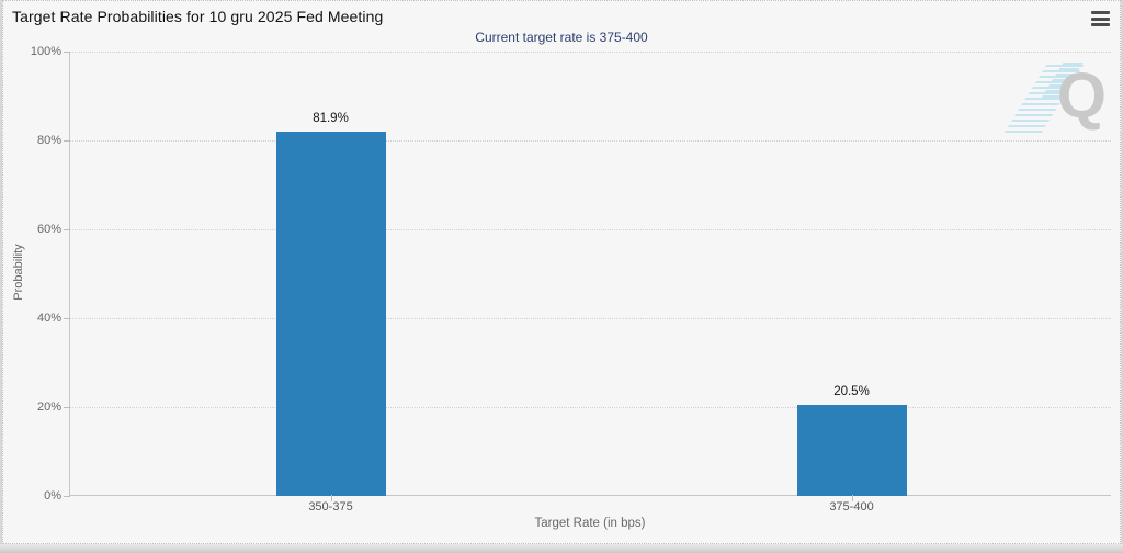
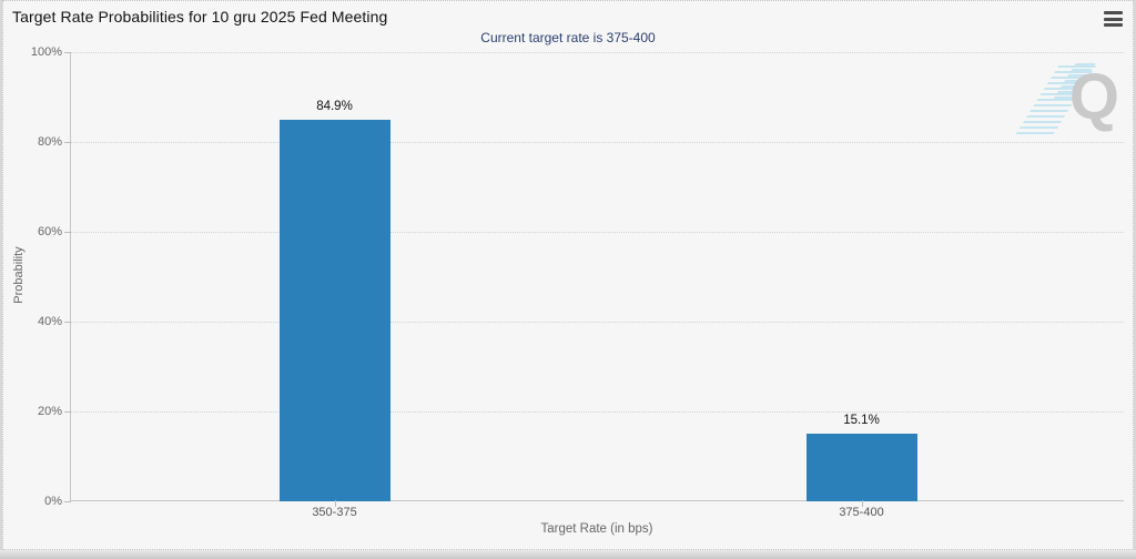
350-375: 81.9% -> 84.9%
375-400: 20.5% -> 15.1%
